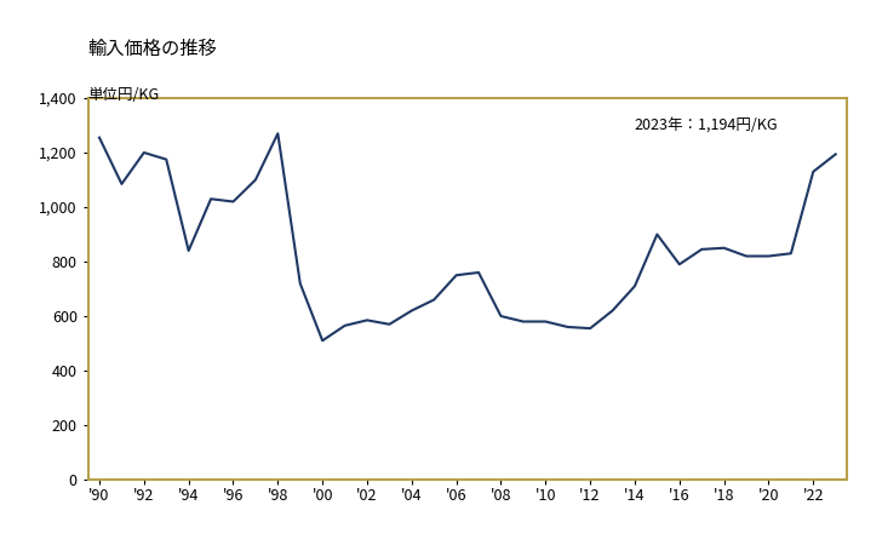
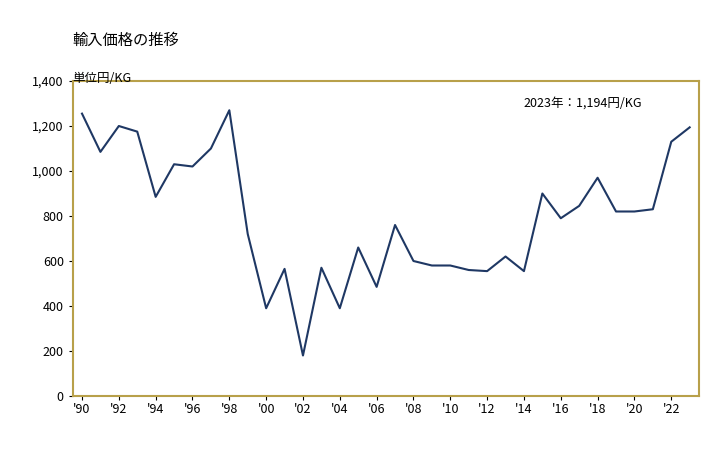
'94: 840 -> 885
'00: 510 -> 390
'02: 585 -> 180
'04: 620 -> 390
'06: 750 -> 485
'14: 710 -> 555
'18: 850 -> 970
